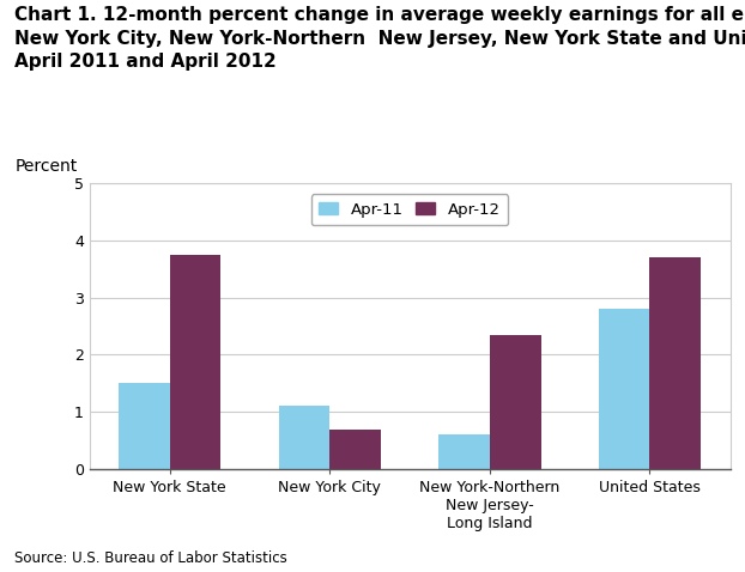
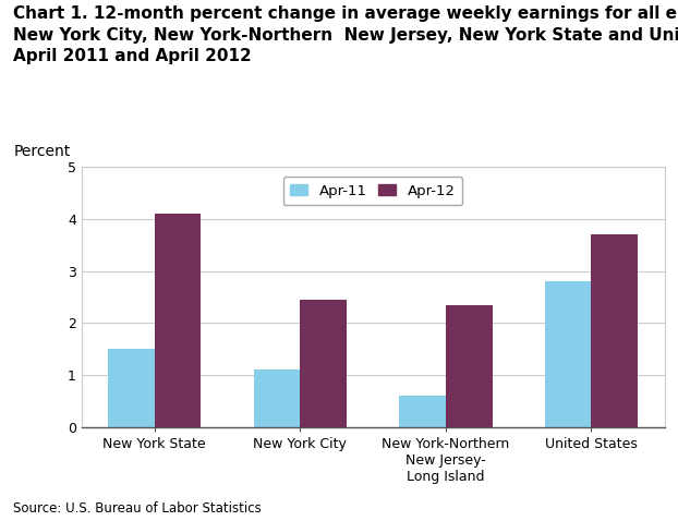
Apr-12/New York State: 3.75 -> 4.10
Apr-12/New York City: 0.70 -> 2.45
